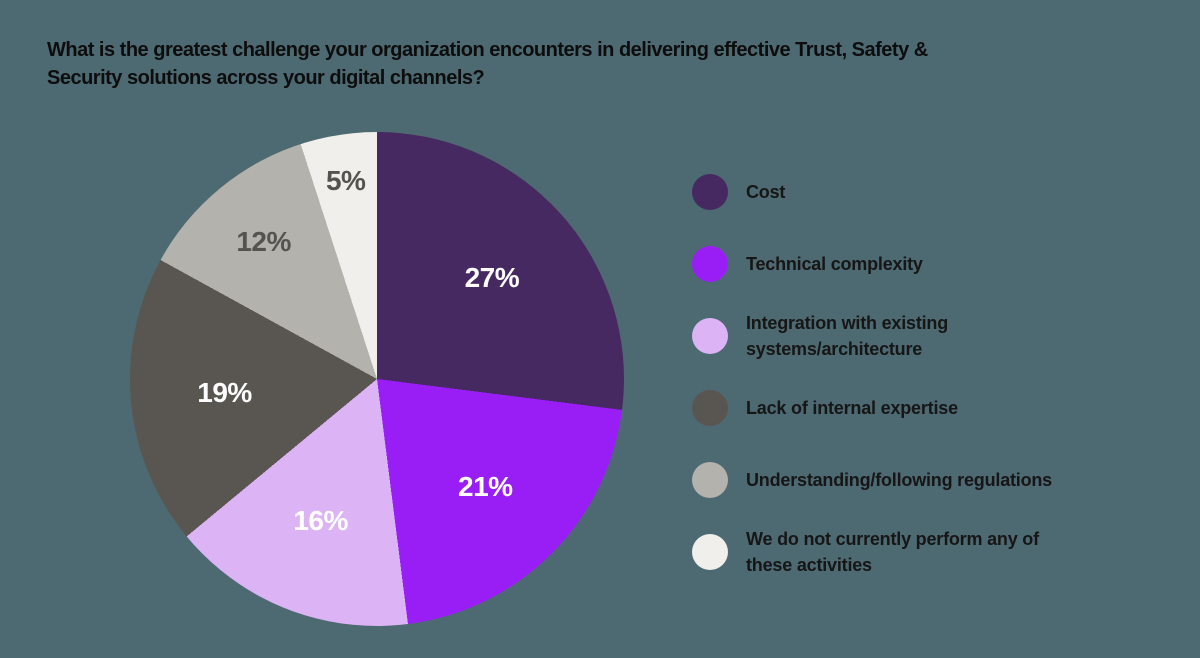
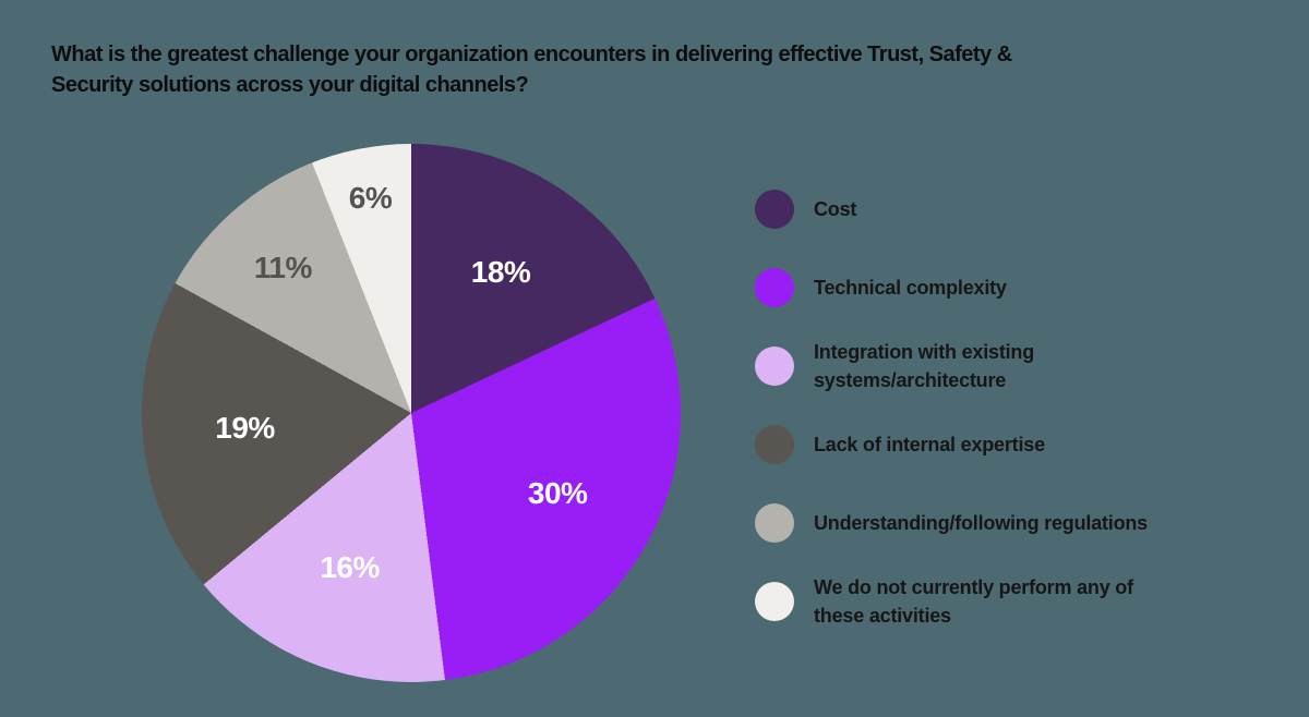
Cost: 27% -> 18%
Technical complexity: 21% -> 30%
Understanding/following regulations: 12% -> 11%
We do not currently perform any of these activities: 5% -> 6%
